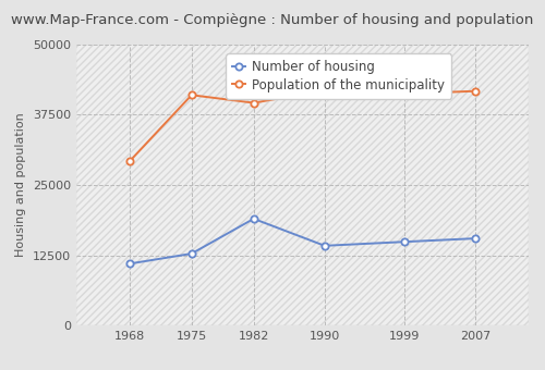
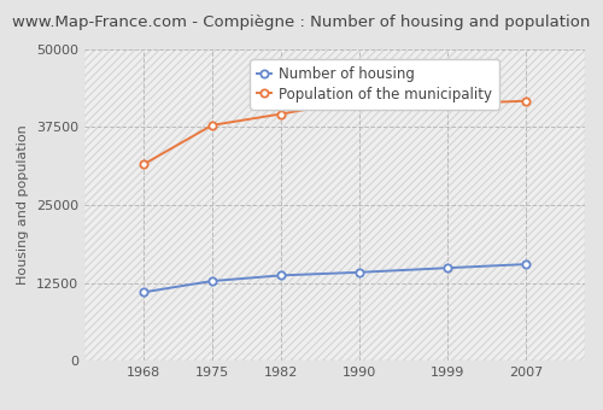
Population of the municipality/1968: 29200 -> 31500
Population of the municipality/1975: 41000 -> 37800
Number of housing/1982: 19000 -> 13700
